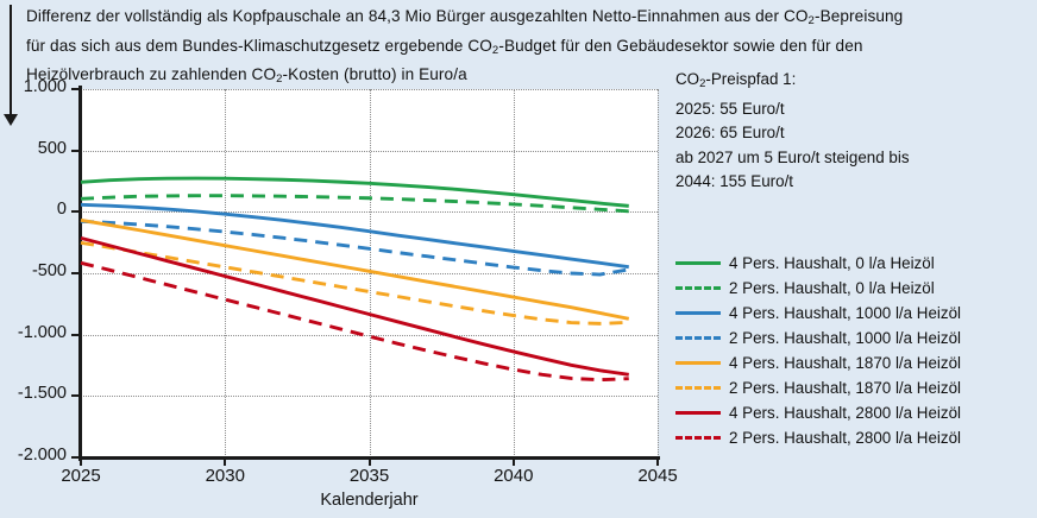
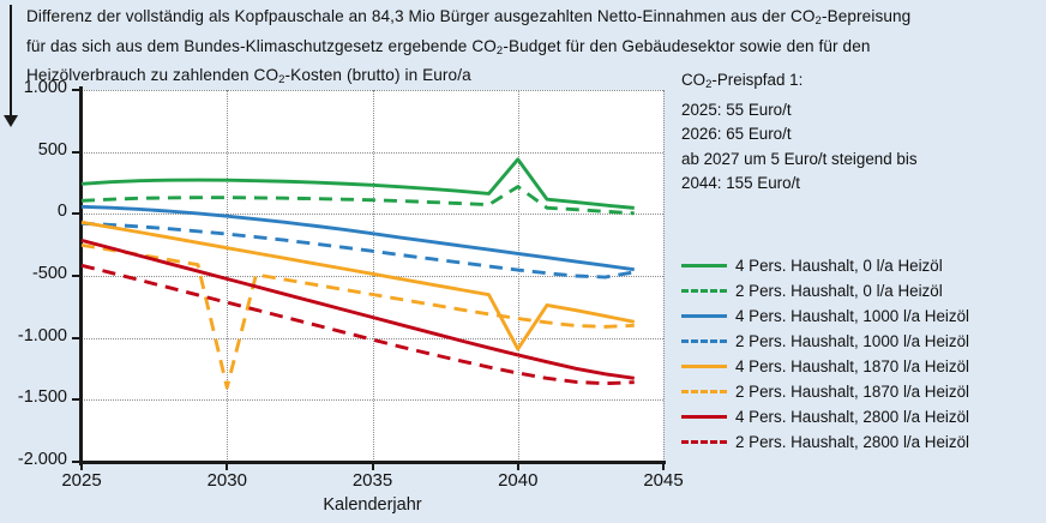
2 Pers. Haushalt, 1870 l/a Heizöl/2030: -450 -> -1400
4 Pers. Haushalt, 0 l/a Heizöl/2040: 140 -> 440
2 Pers. Haushalt, 0 l/a Heizöl/2040: 60 -> 220
4 Pers. Haushalt, 1870 l/a Heizöl/2040: -690 -> -1090
